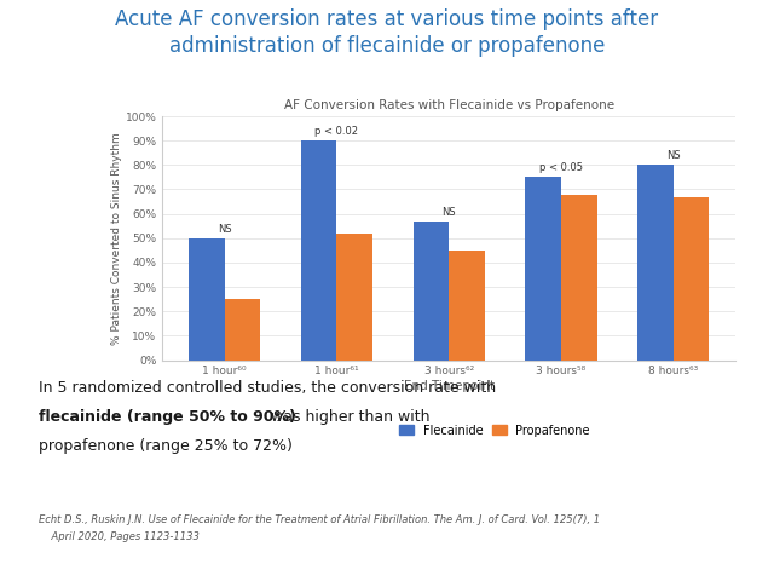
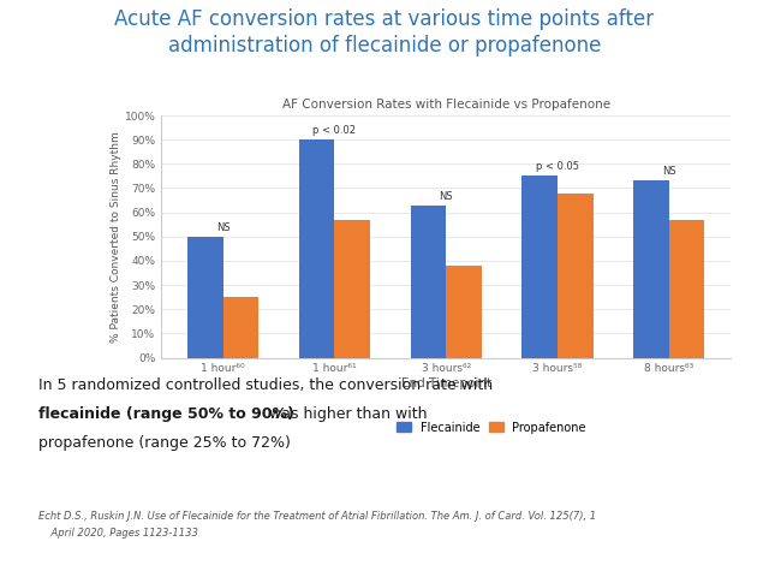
Propafenone/1 hour⁶¹: 52% -> 57%
Flecainide/3 hours⁶²: 57% -> 63%
Propafenone/3 hours⁶²: 45% -> 38%
Flecainide/8 hours⁶³: 80% -> 73%
Propafenone/8 hours⁶³: 67% -> 57%
